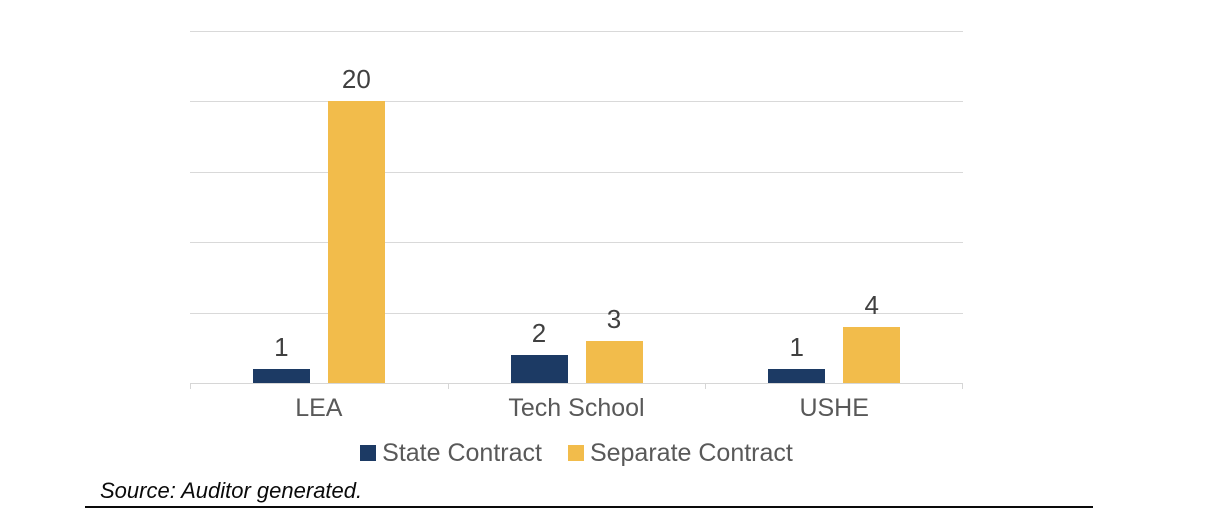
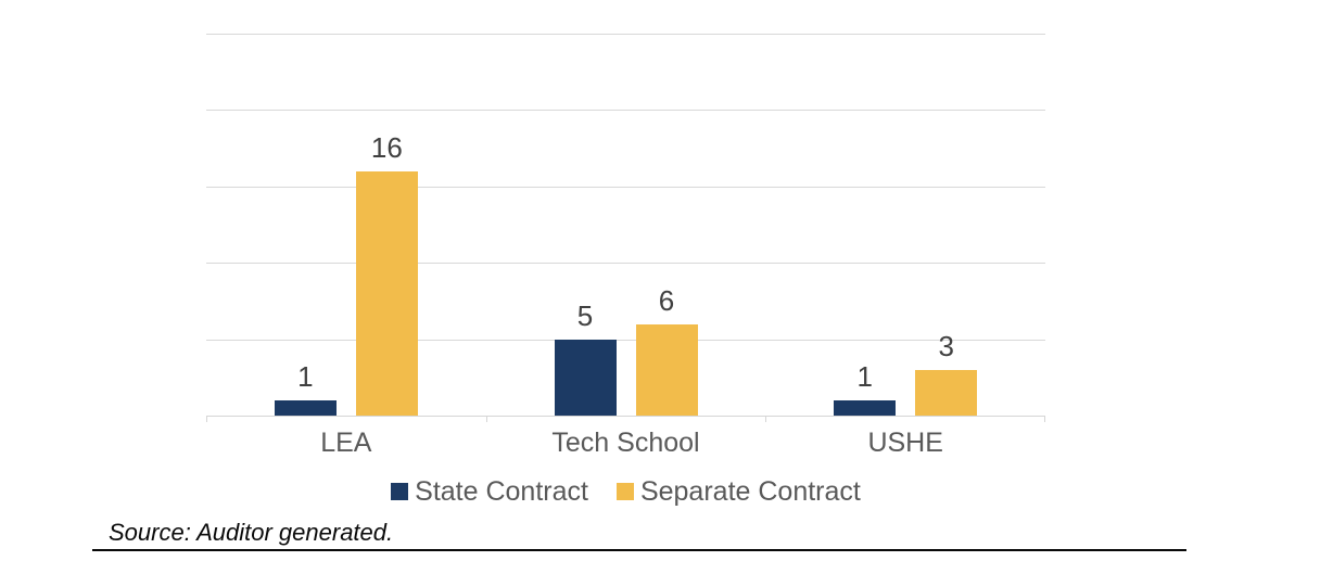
Separate Contract/LEA: 20 -> 16
State Contract/Tech School: 2 -> 5
Separate Contract/Tech School: 3 -> 6
Separate Contract/USHE: 4 -> 3
